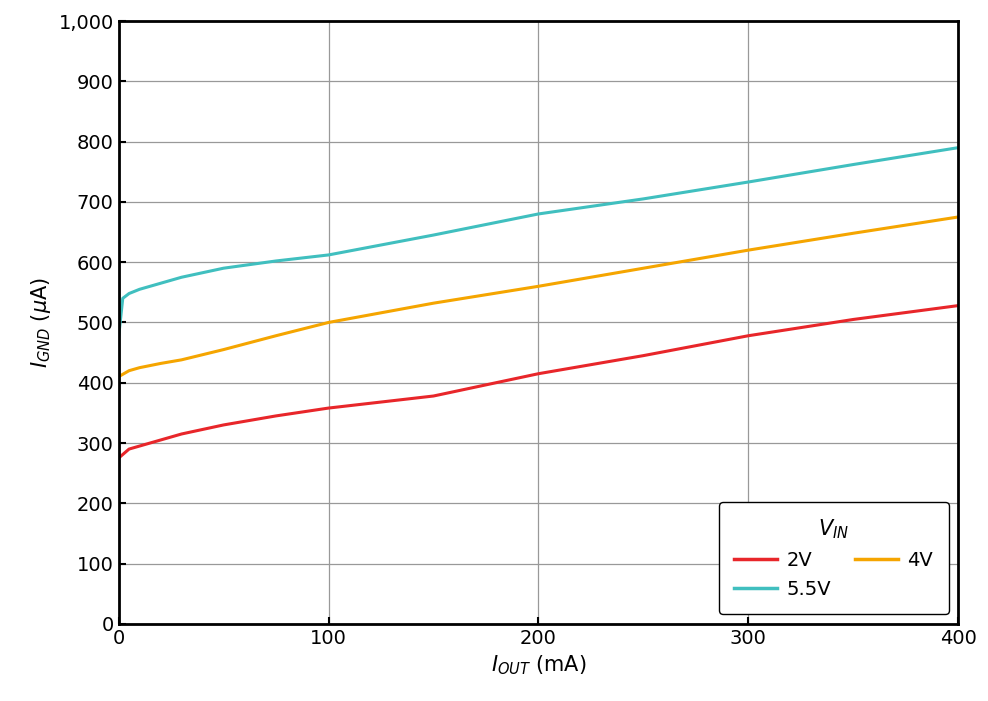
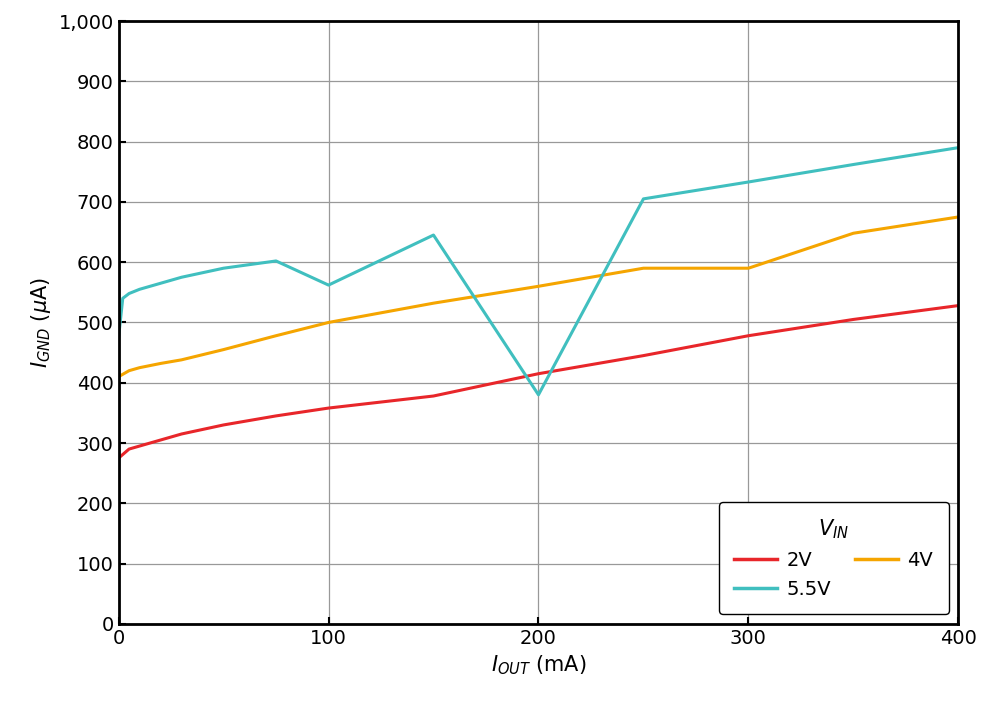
5.5V/100: 612 -> 562
5.5V/200: 680 -> 380
4V/300: 620 -> 590
